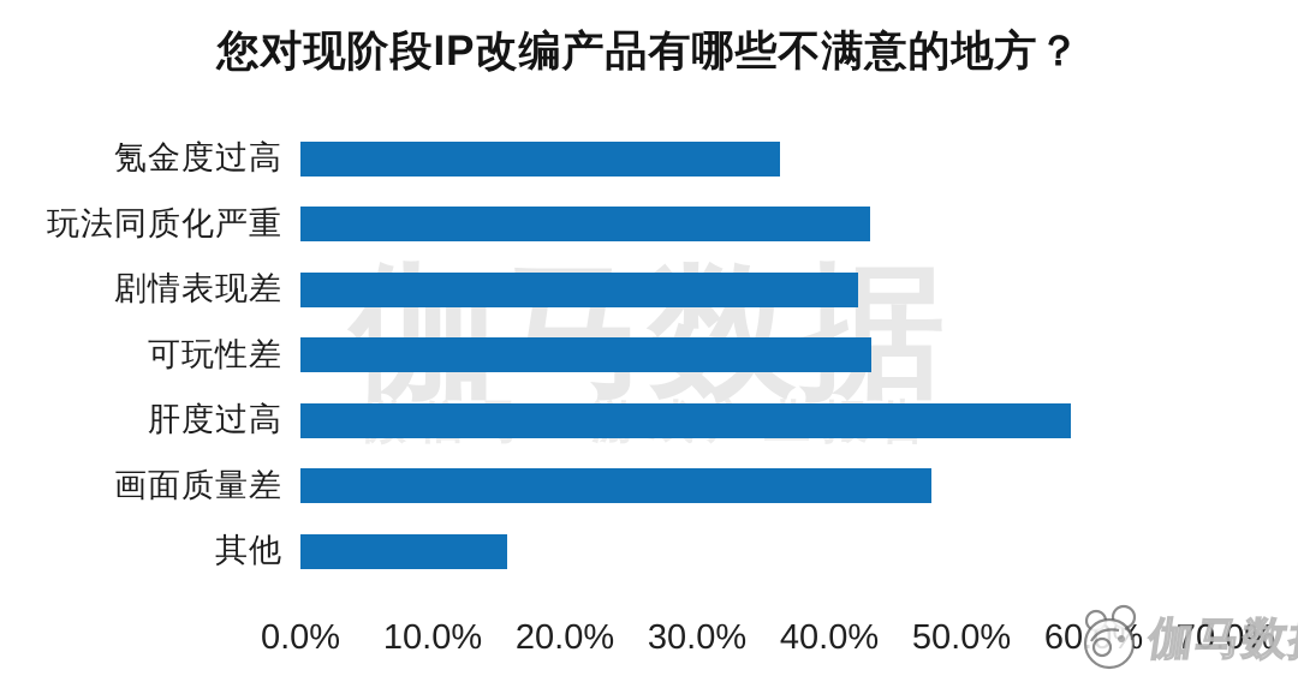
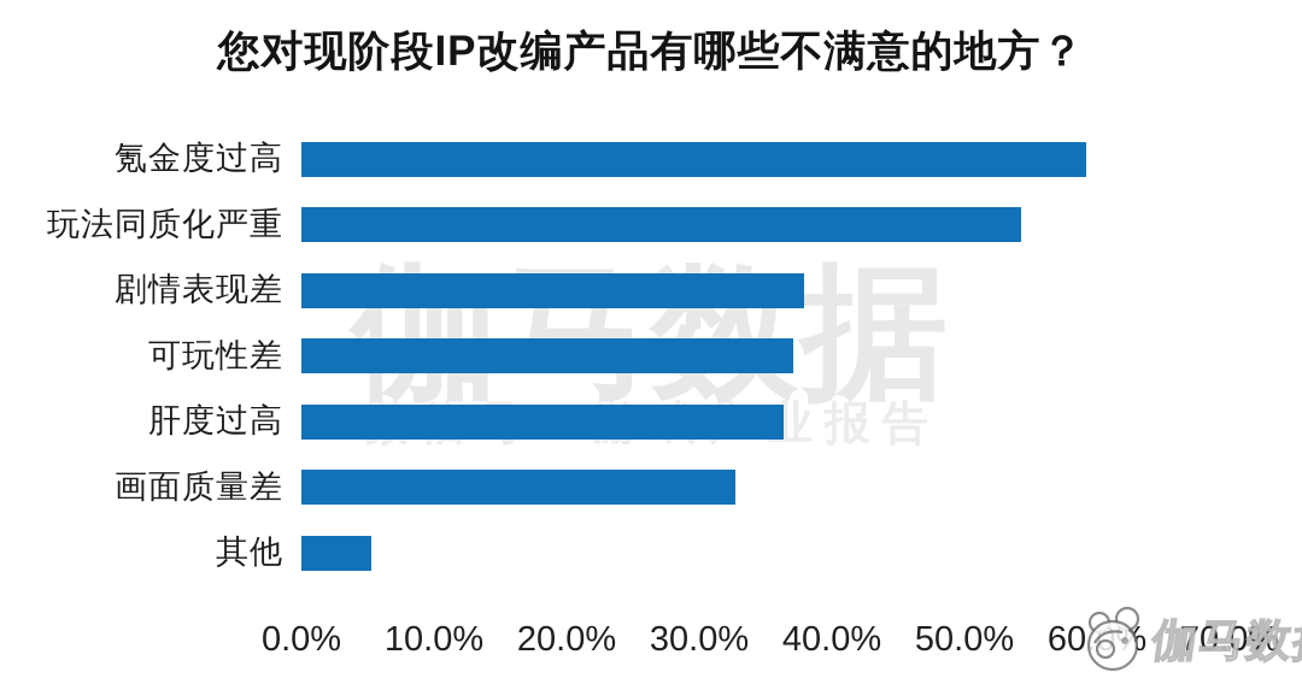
氪金度过高: 36.3% -> 59.2%
玩法同质化严重: 43.1% -> 54.3%
剧情表现差: 42.2% -> 37.9%
可玩性差: 43.2% -> 37.1%
肝度过高: 58.3% -> 36.4%
画面质量差: 47.7% -> 32.7%
其他: 15.6% -> 5.3%
